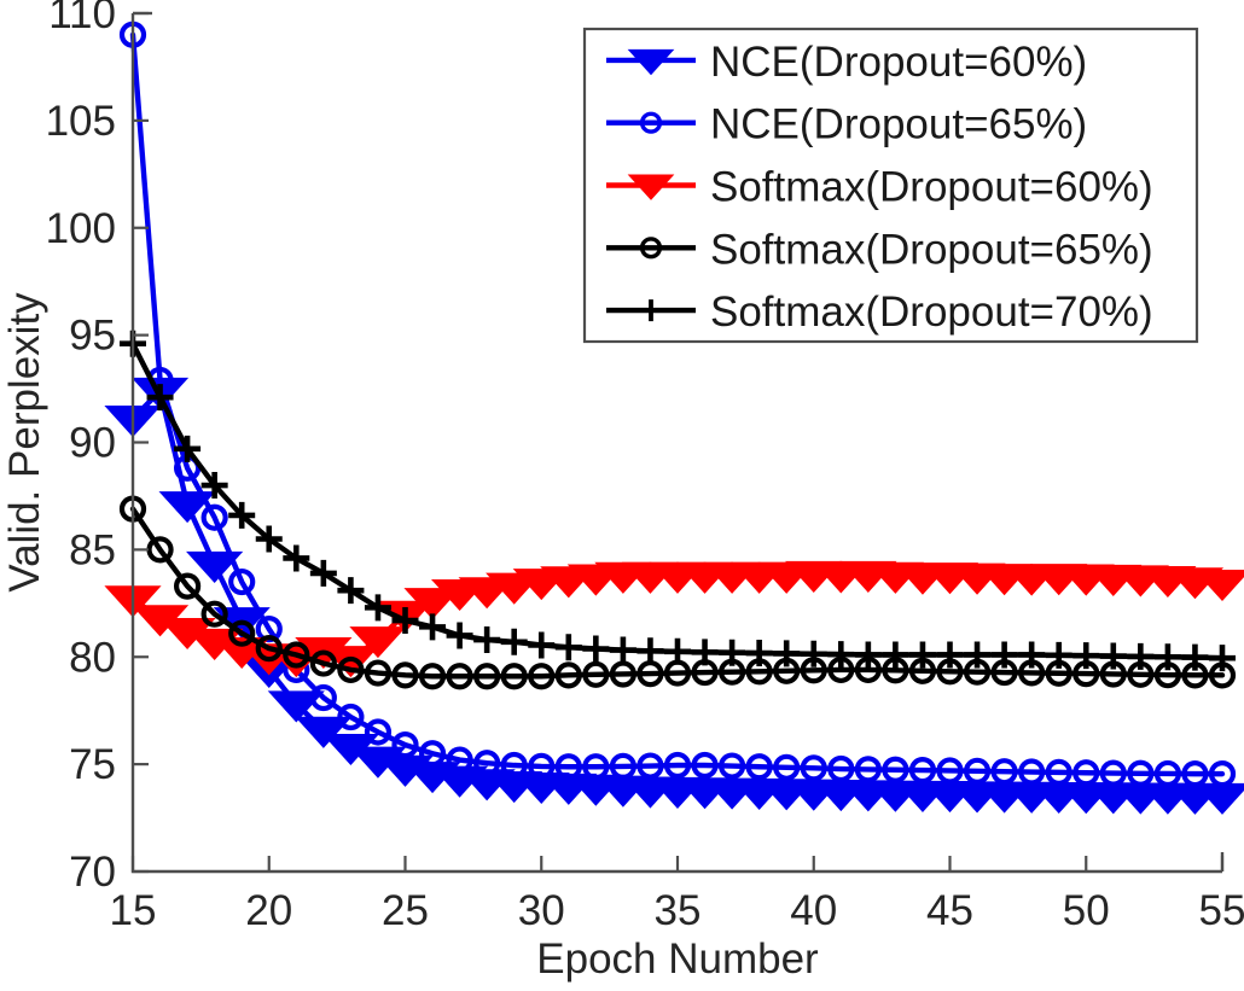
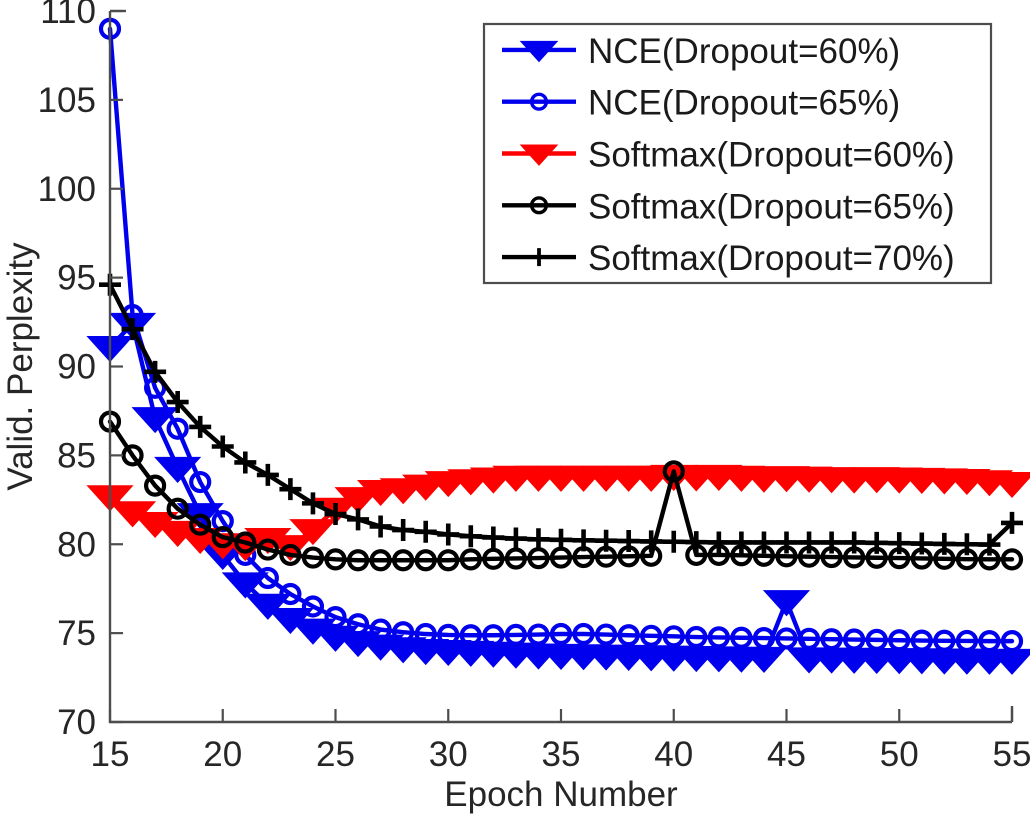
Softmax(Dropout=65%)/40: 79.4 -> 84.1
NCE(Dropout=60%)/45: 73.6 -> 76.8
Softmax(Dropout=70%)/55: 80.0 -> 81.2
